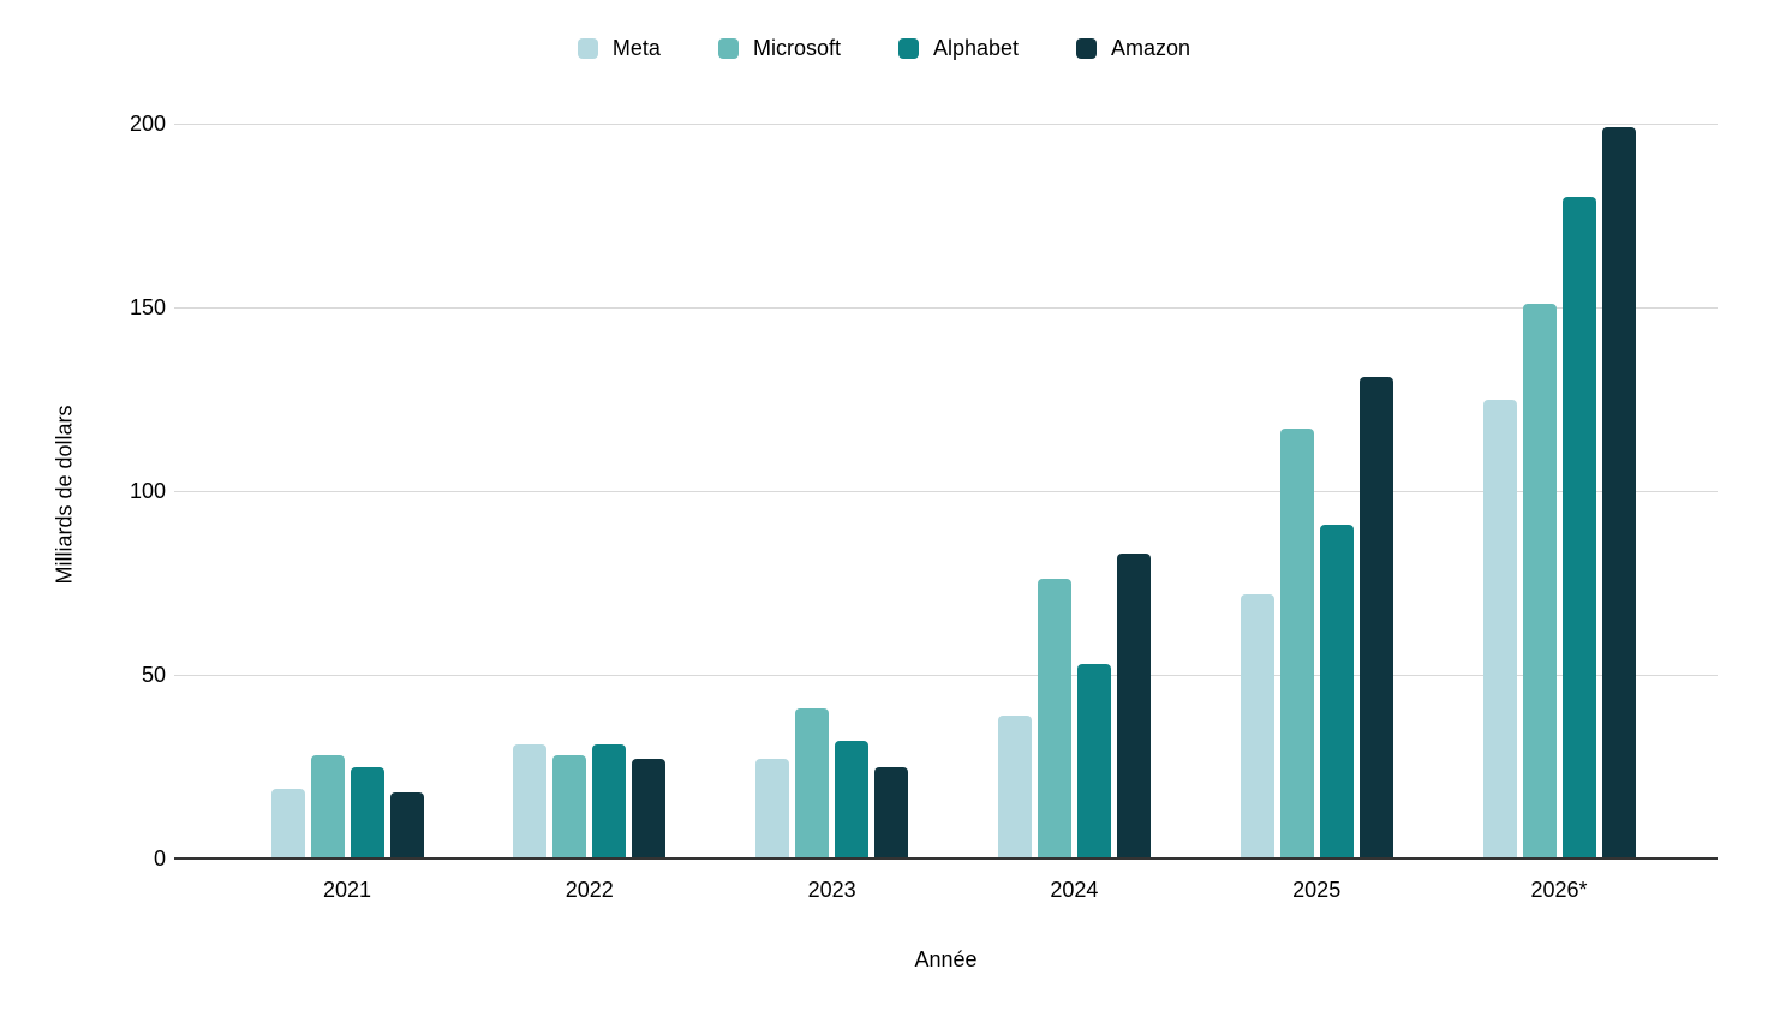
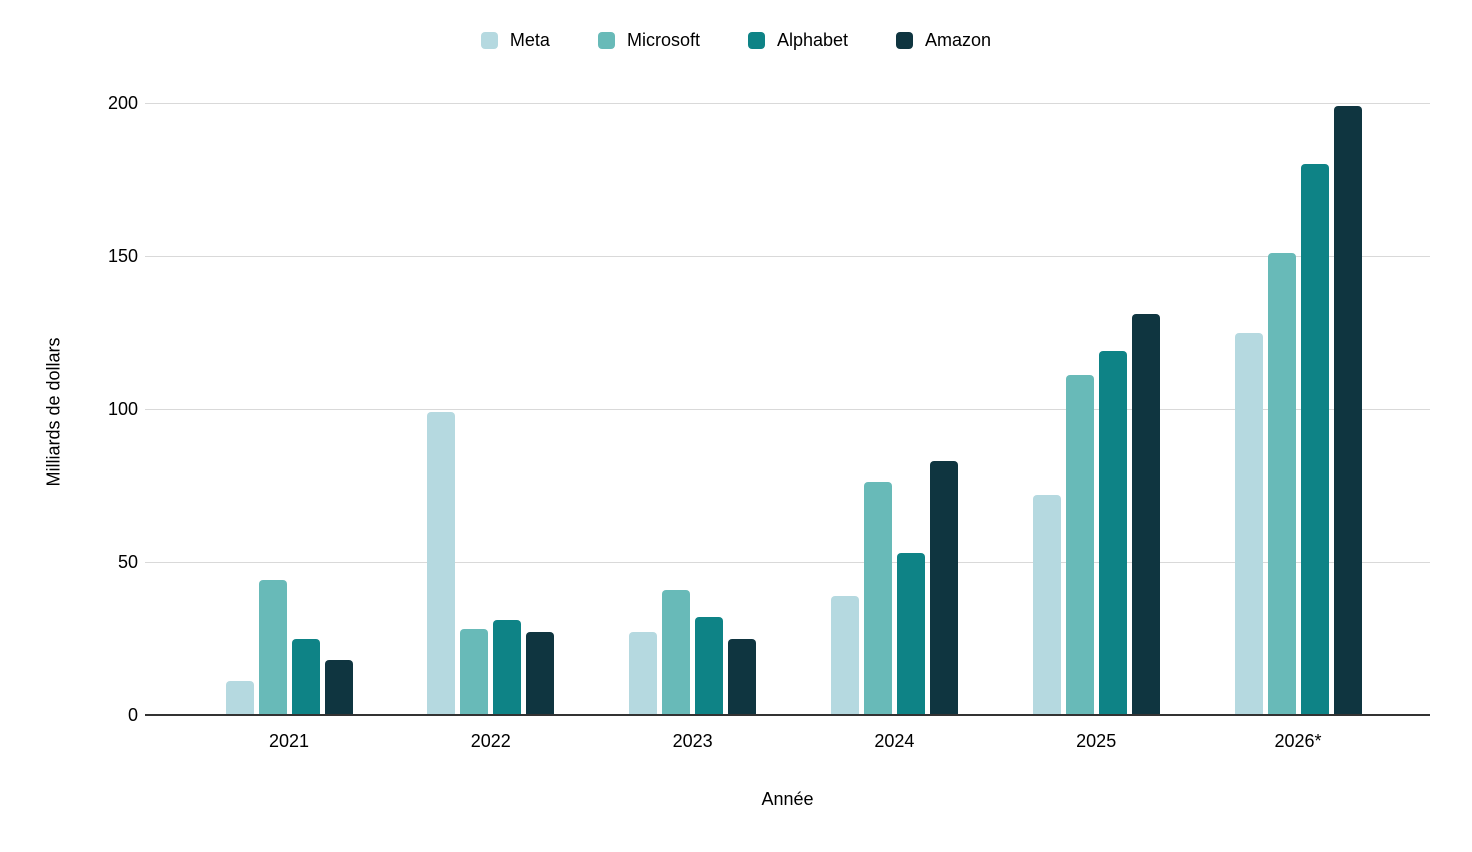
Meta/2021: 19 -> 11
Microsoft/2021: 28 -> 44
Meta/2022: 31 -> 99
Microsoft/2025: 117 -> 111
Alphabet/2025: 91 -> 119
